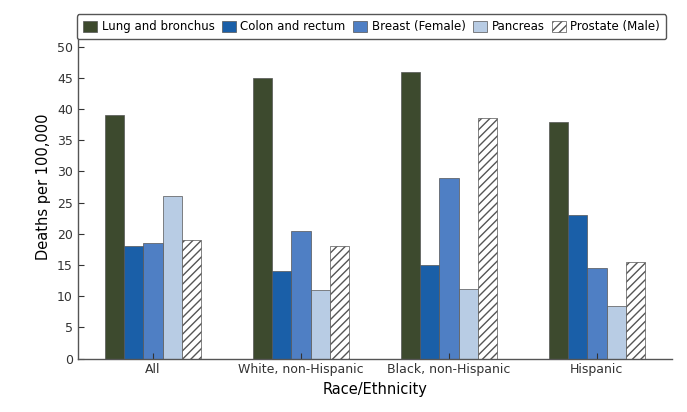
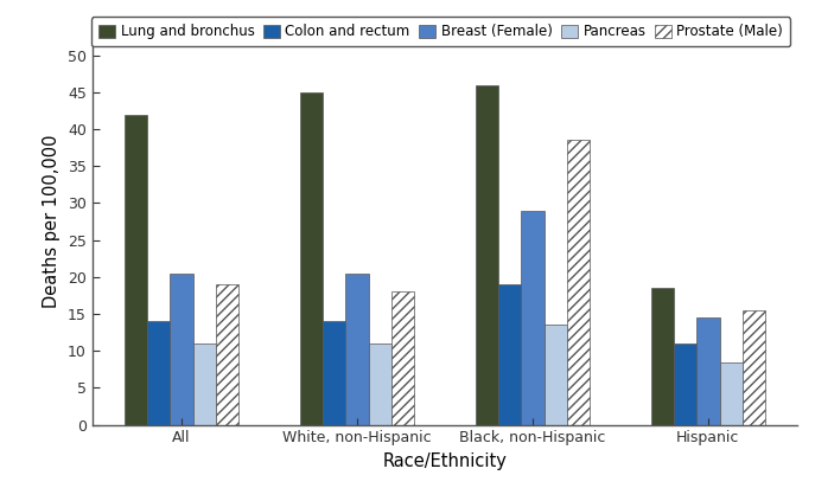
Lung and bronchus/All: 39.0 -> 42.0
Colon and rectum/All: 18 -> 14
Breast (Female)/All: 18.6 -> 20.5
Pancreas/All: 26.0 -> 11.0
Colon and rectum/Black, non-Hispanic: 15 -> 19
Pancreas/Black, non-Hispanic: 11.2 -> 13.5
Lung and bronchus/Hispanic: 38.0 -> 18.5
Colon and rectum/Hispanic: 23 -> 11
